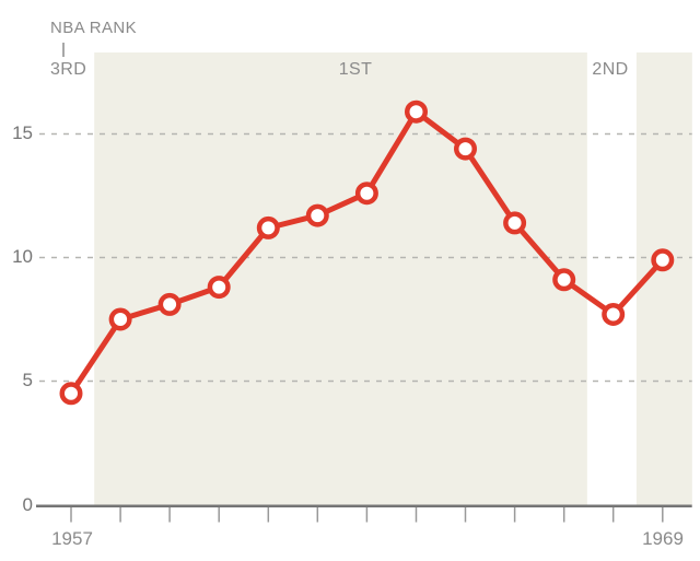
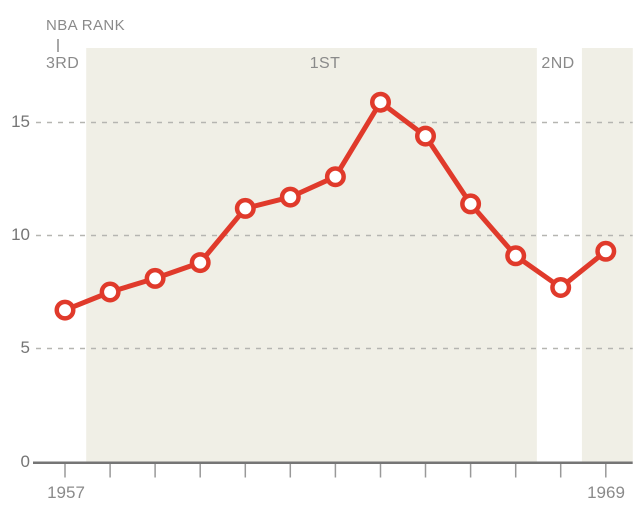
1957: 4.5 -> 6.7
1969: 9.9 -> 9.3
